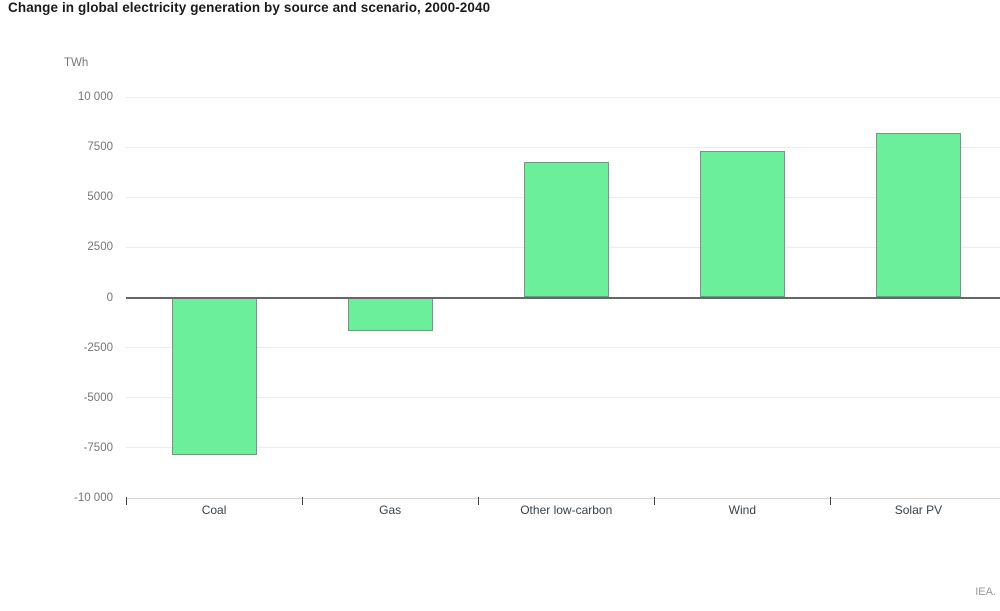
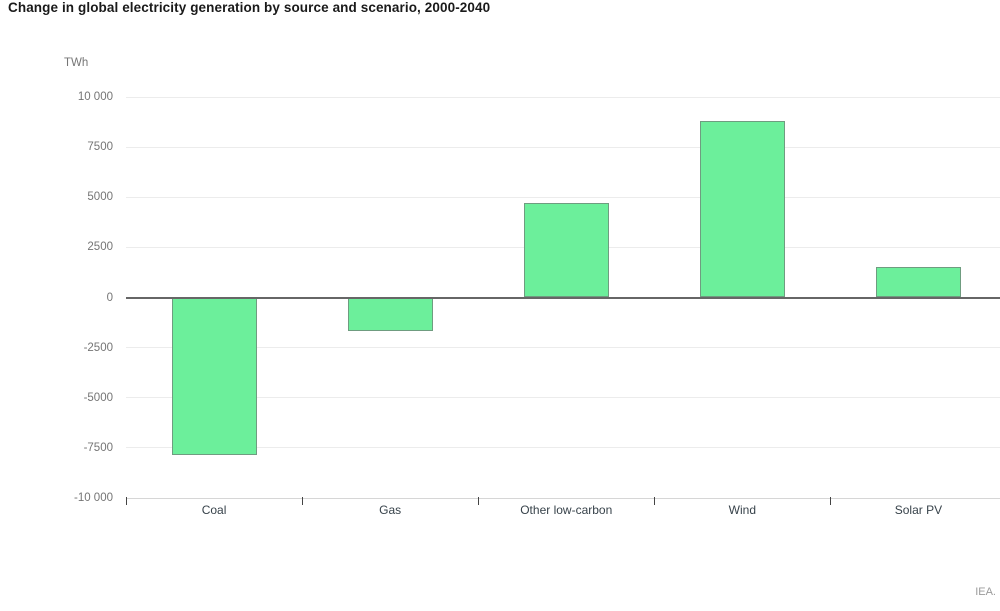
Other low-carbon: 6800 -> 4700
Wind: 7300 -> 8800
Solar PV: 8200 -> 1500
